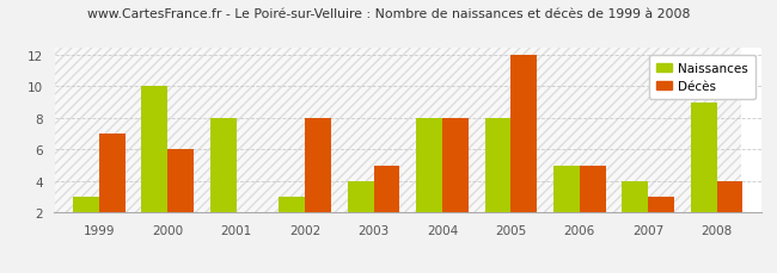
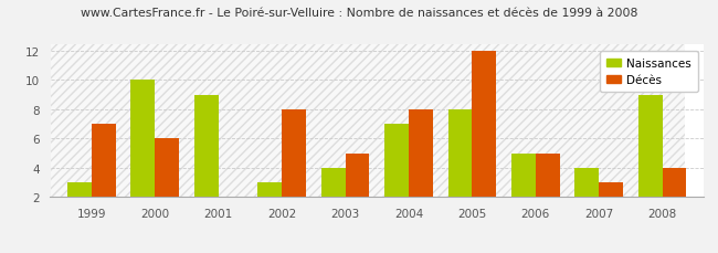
Naissances/2001: 8 -> 9
Naissances/2004: 8 -> 7
